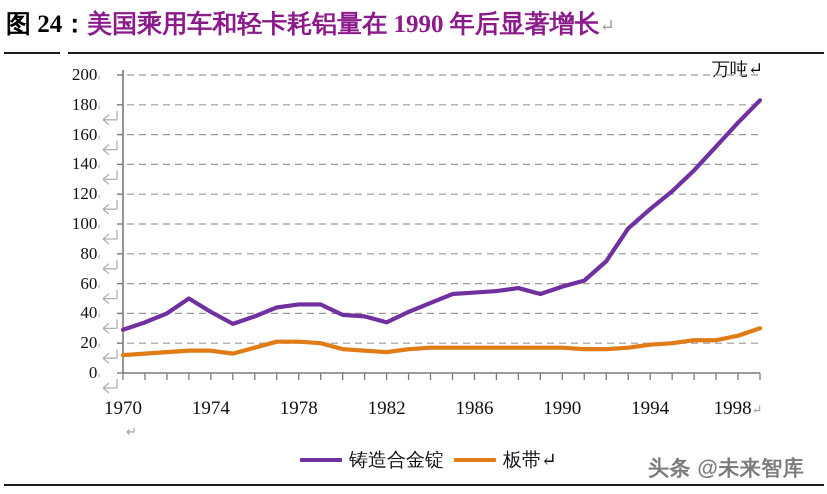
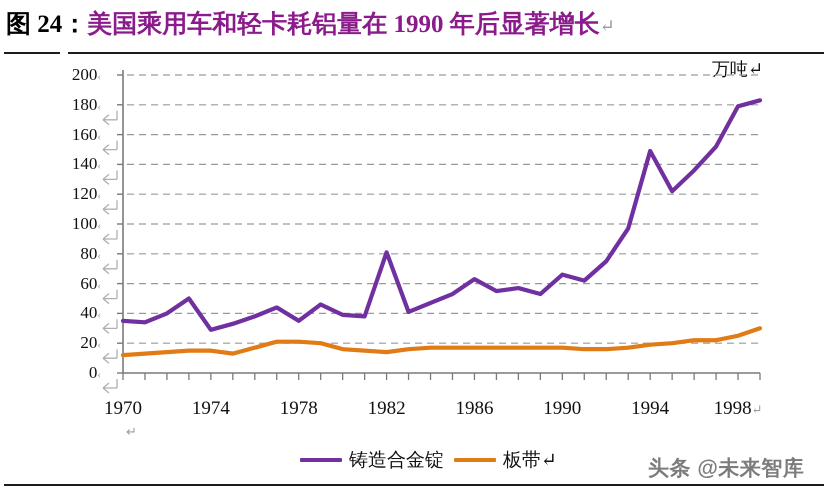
铸造合金锭/1970: 29 -> 35
铸造合金锭/1974: 41 -> 29
铸造合金锭/1978: 46 -> 35
铸造合金锭/1982: 34 -> 81
铸造合金锭/1986: 54 -> 63
铸造合金锭/1990: 58 -> 66
铸造合金锭/1994: 110 -> 149
铸造合金锭/1998: 168 -> 179
